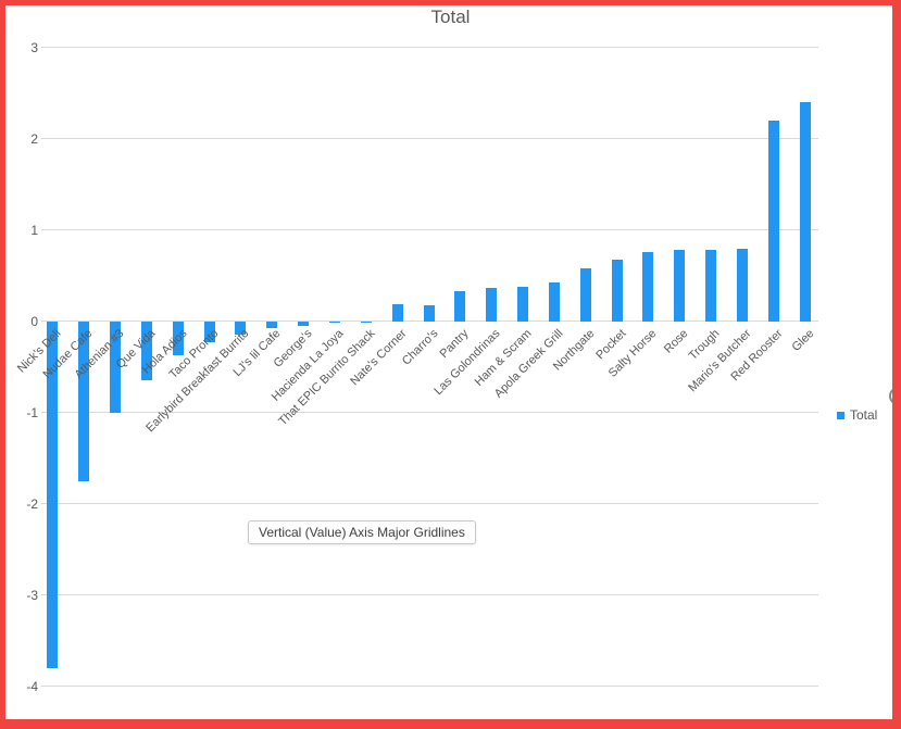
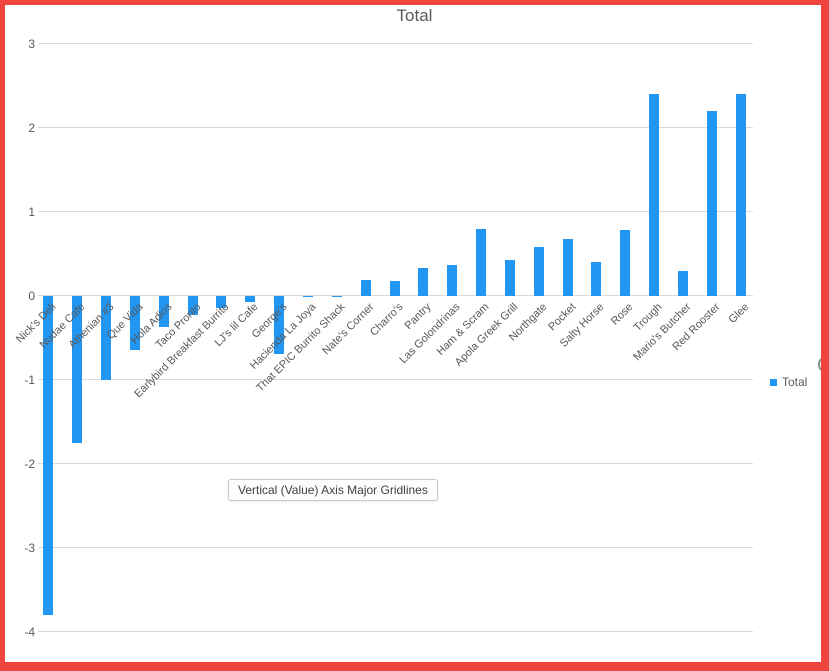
George's: -0.1 -> -0.7
Ham & Scram: 0.4 -> 0.8
Salty Horse: 0.8 -> 0.4
Trough: 0.8 -> 2.4
Mario's Butcher: 0.8 -> 0.3
